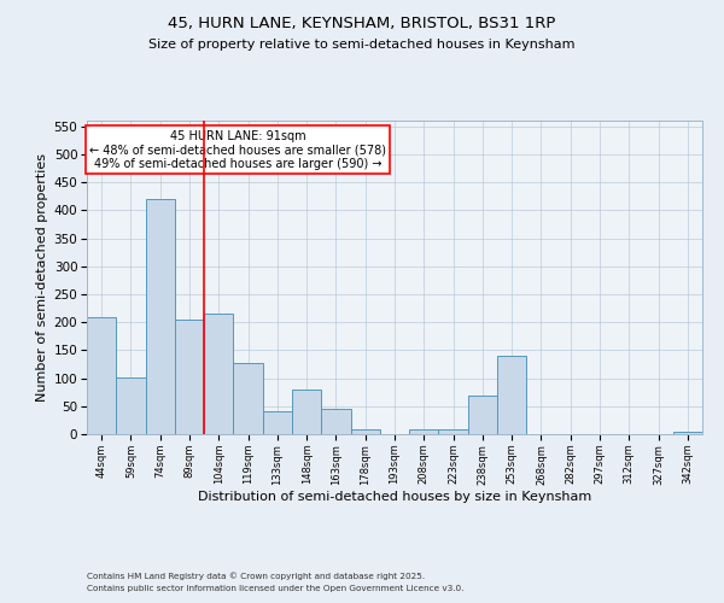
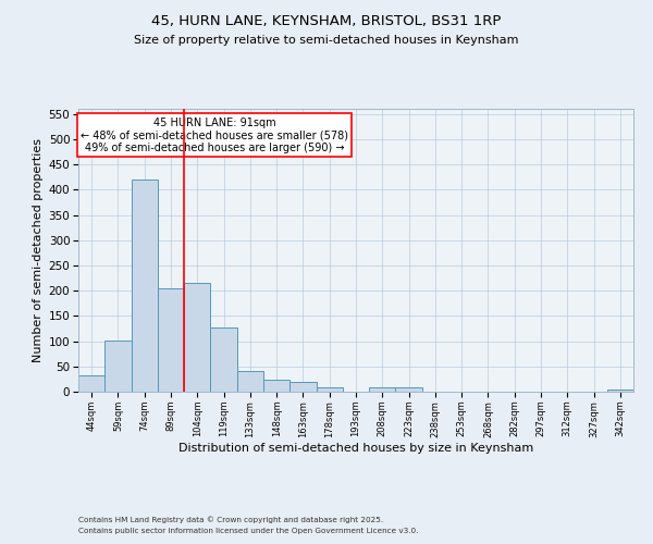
44sqm: 210 -> 33
148sqm: 80 -> 23
163sqm: 45 -> 20
238sqm: 70 -> 1
253sqm: 140 -> 1
